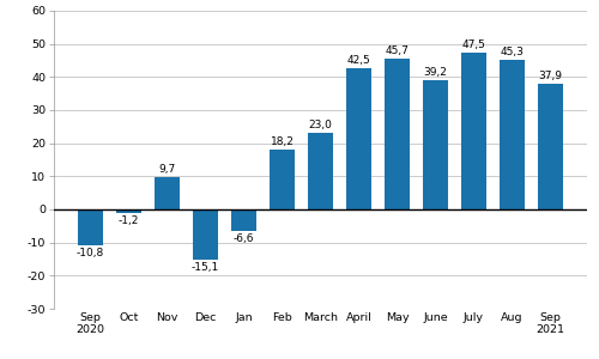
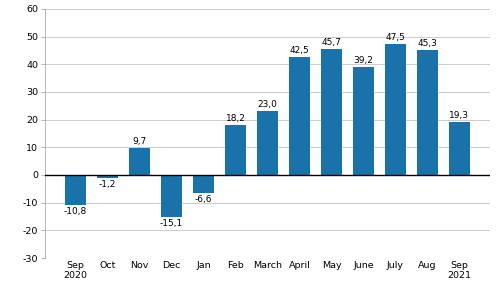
Sep 2021: 37,9 -> 19,3
